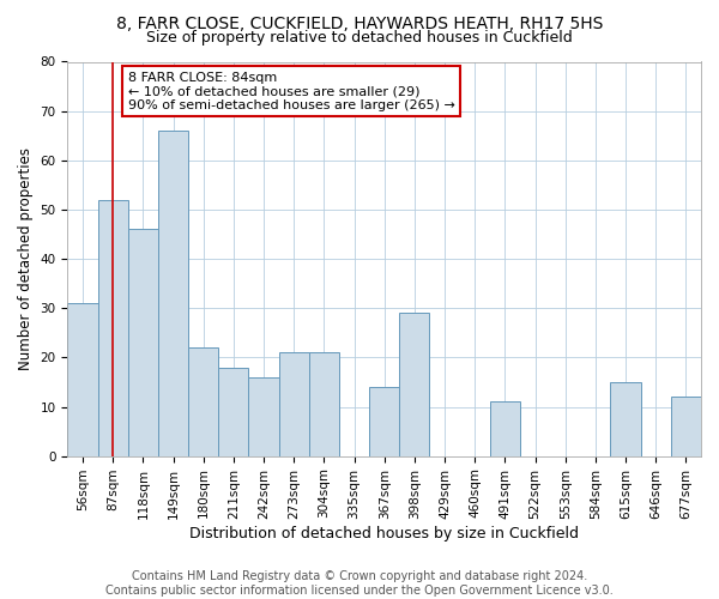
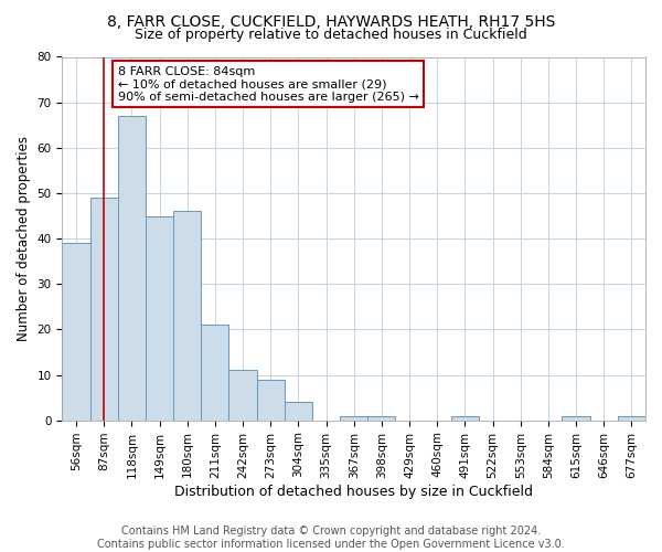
56sqm: 31 -> 39
87sqm: 52 -> 49
118sqm: 46 -> 67
149sqm: 66 -> 45
180sqm: 22 -> 46
211sqm: 18 -> 21
242sqm: 16 -> 11
273sqm: 21 -> 9
304sqm: 21 -> 4
367sqm: 14 -> 1
398sqm: 29 -> 1
491sqm: 11 -> 1
615sqm: 15 -> 1
677sqm: 12 -> 1
